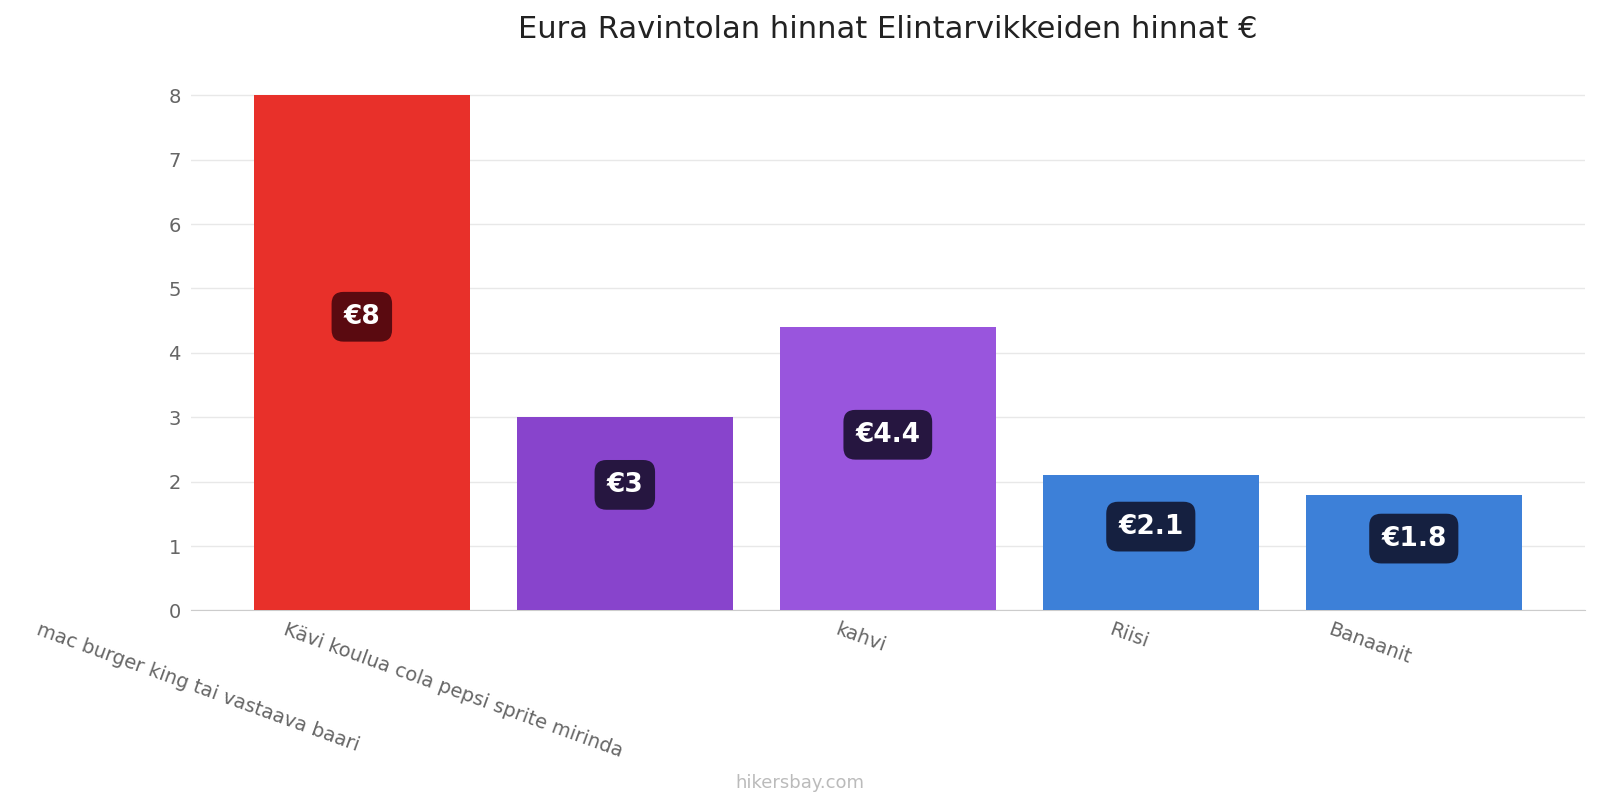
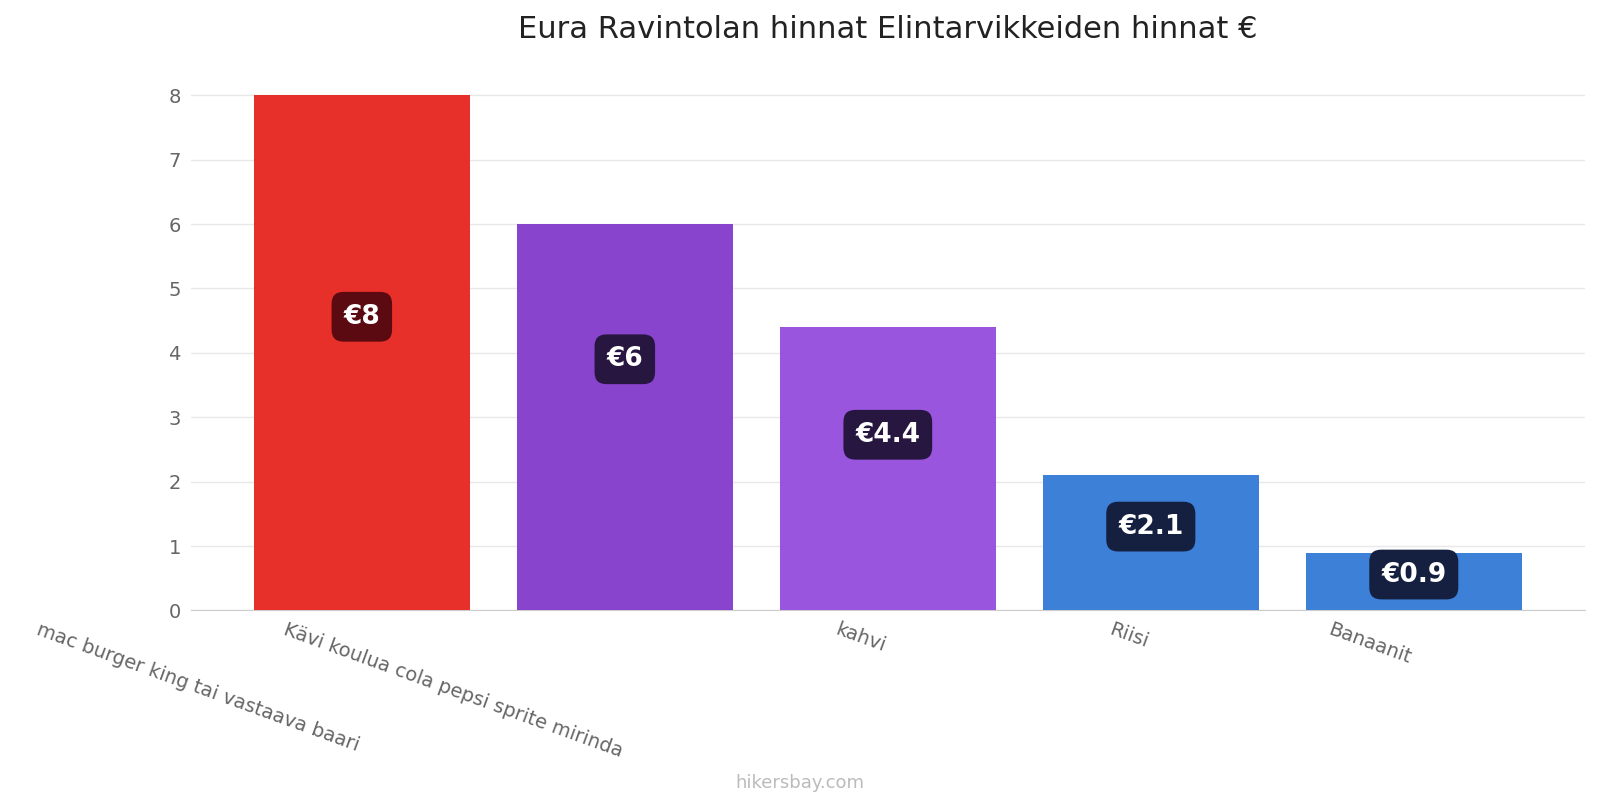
Kävi koulua cola pepsi sprite mirinda: €3 -> €6
Banaanit: €1.8 -> €0.9
